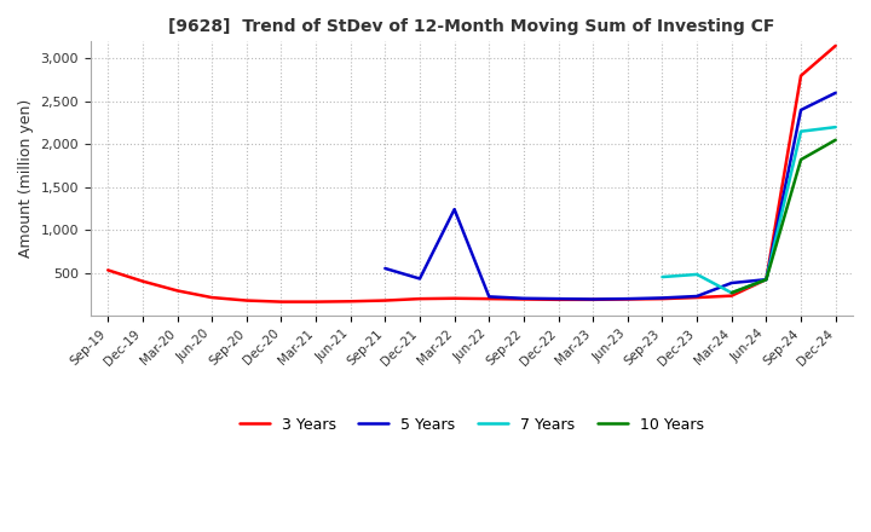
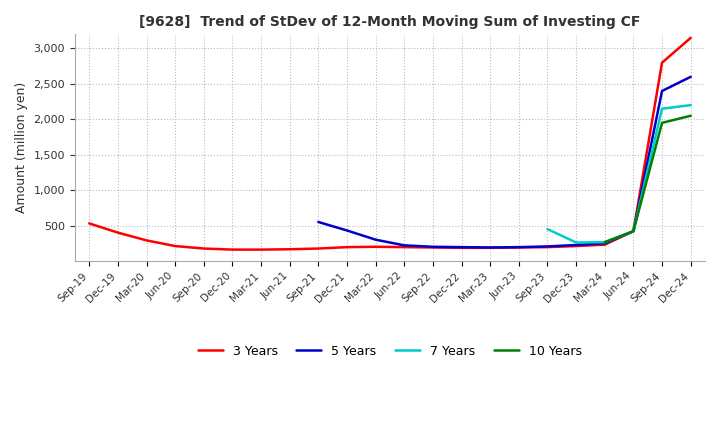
5 Years/Mar-22: 1,240 -> 300
7 Years/Dec-23: 480 -> 260
5 Years/Mar-24: 380 -> 250
10 Years/Sep-24: 1,820 -> 1,950
